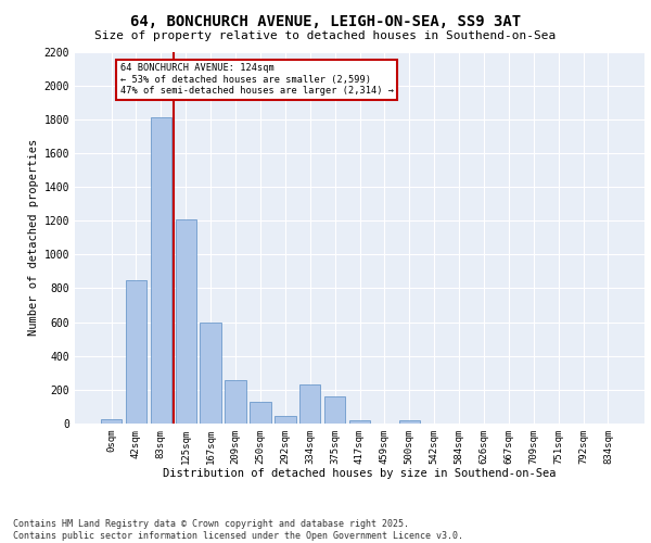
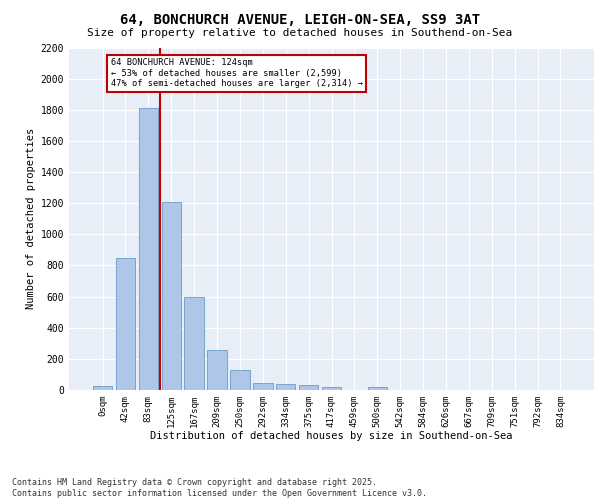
334sqm: 230 -> 40
375sqm: 160 -> 30
